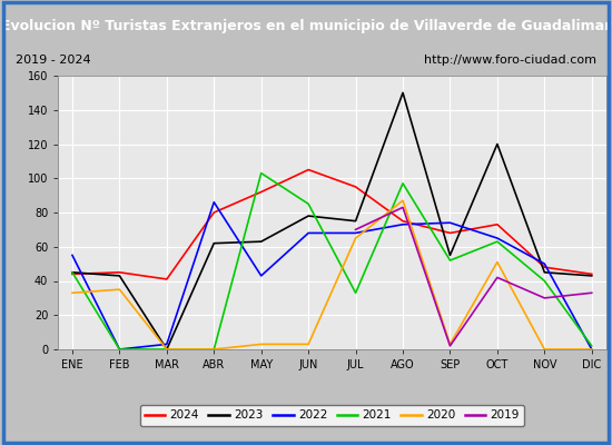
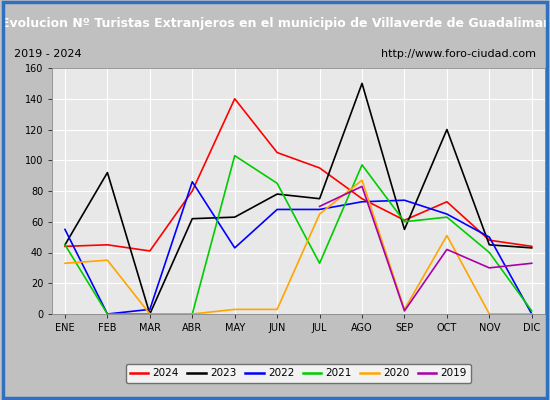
2023/FEB: 43 -> 92
2024/MAY: 92 -> 140
2024/SEP: 68 -> 61
2021/SEP: 52 -> 60
